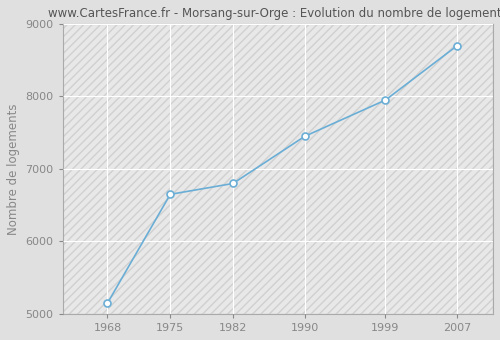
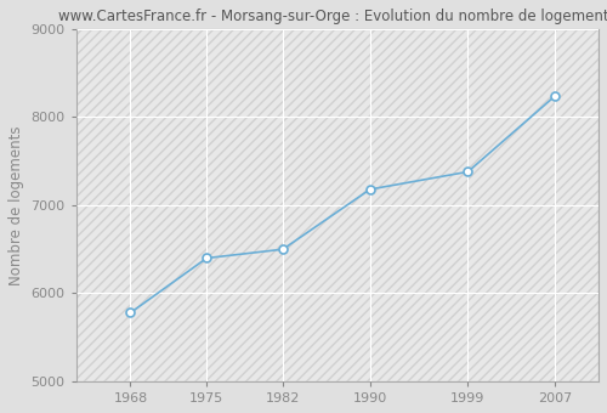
1968: 5150 -> 5780
1975: 6650 -> 6400
1982: 6800 -> 6500
1990: 7450 -> 7180
1999: 7950 -> 7380
2007: 8700 -> 8240
